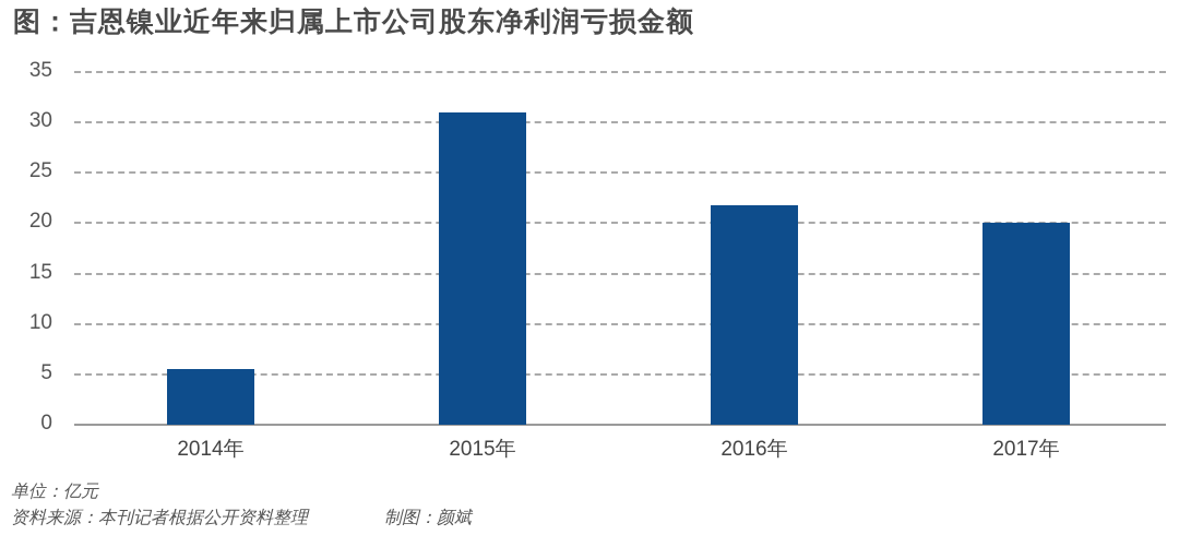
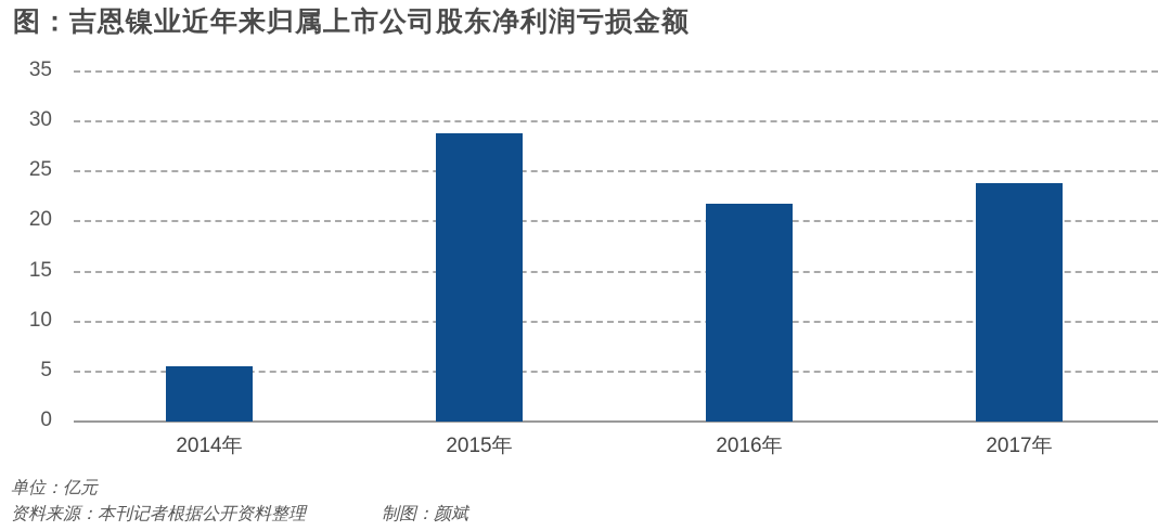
2015年: 31 -> 29
2017年: 20 -> 24
